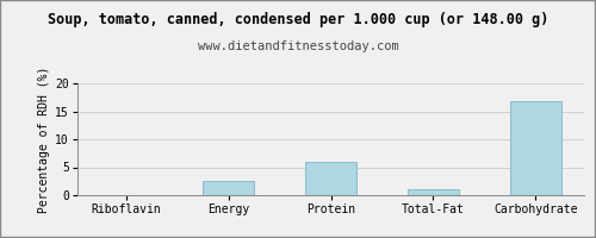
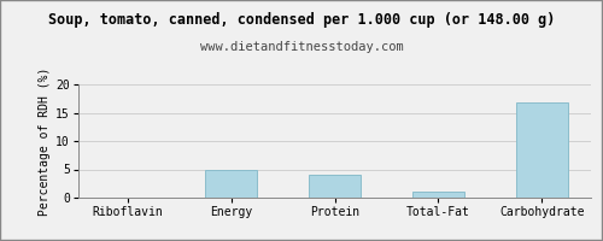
Energy: 2.5 -> 5.0
Protein: 6.0 -> 4.0
